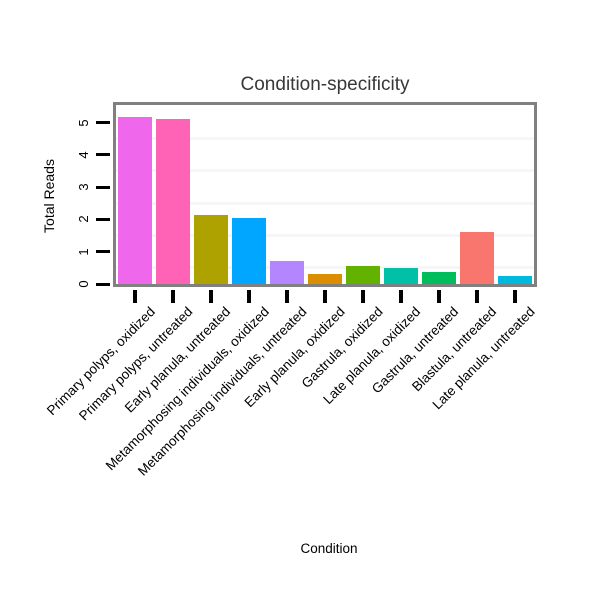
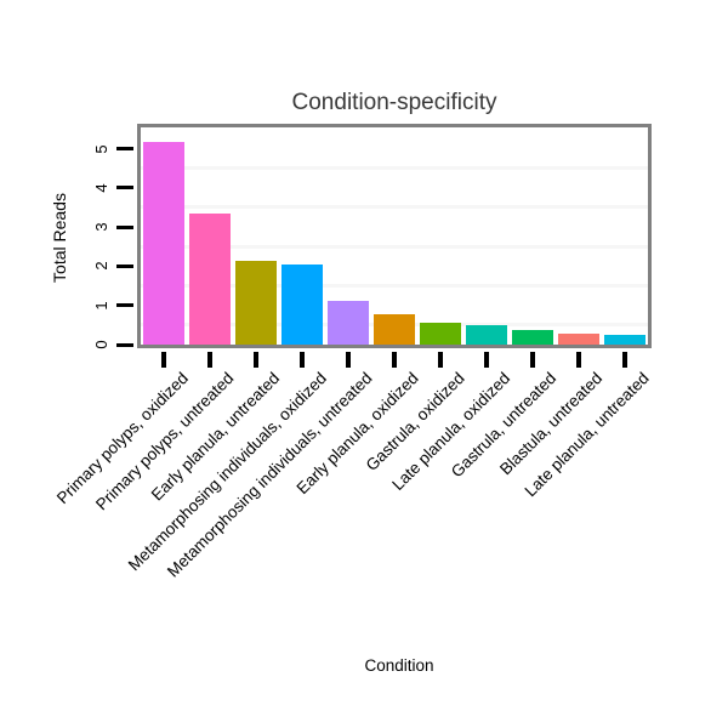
Primary polyps, untreated: 5.1 -> 3.3
Metamorphosing individuals, untreated: 0.7 -> 1.1
Early planula, oxidized: 0.3 -> 0.8
Blastula, untreated: 1.6 -> 0.3
